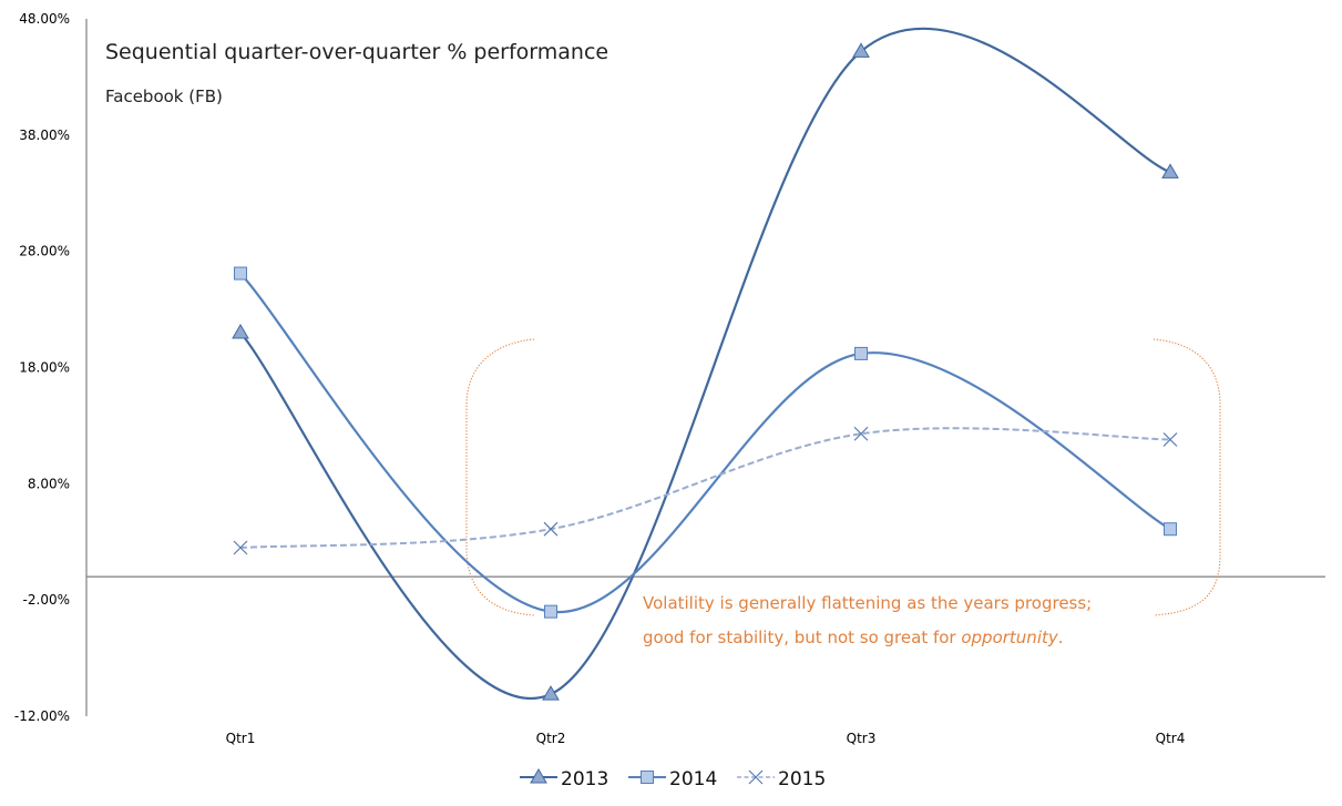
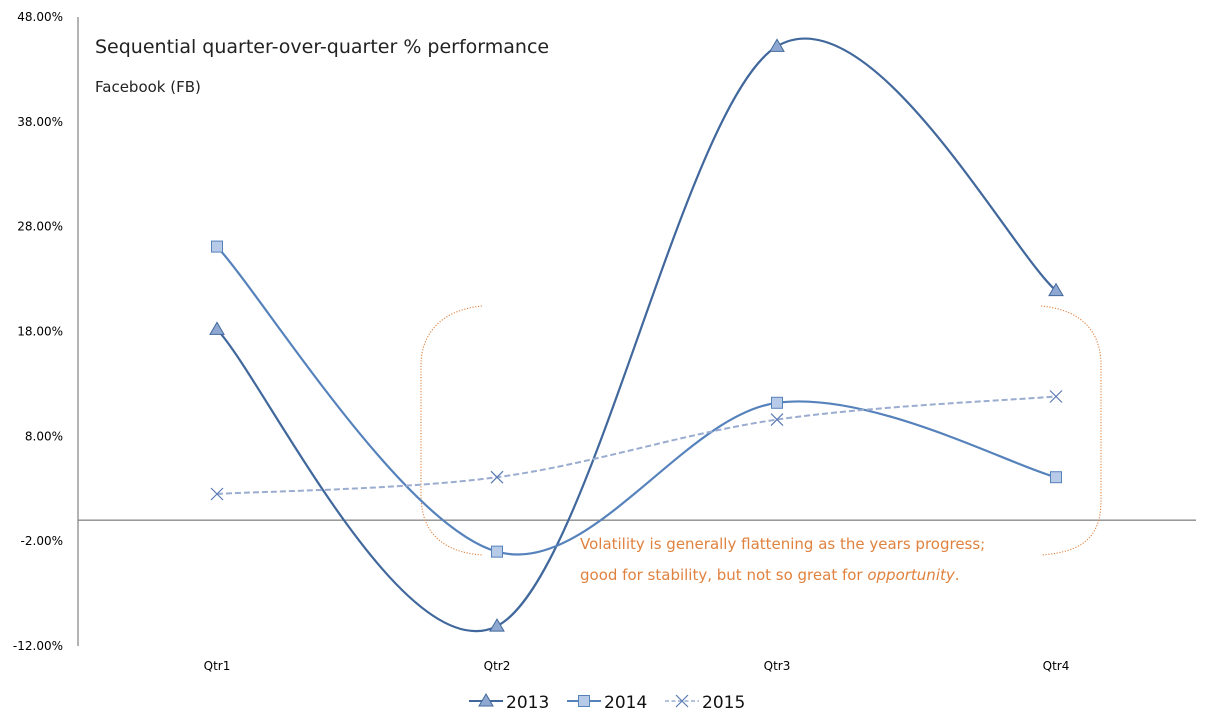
2013/Qtr1: 21.0% -> 18.2%
2014/Qtr3: 19.2% -> 11.2%
2015/Qtr3: 12.3% -> 9.6%
2013/Qtr4: 34.8% -> 21.9%
